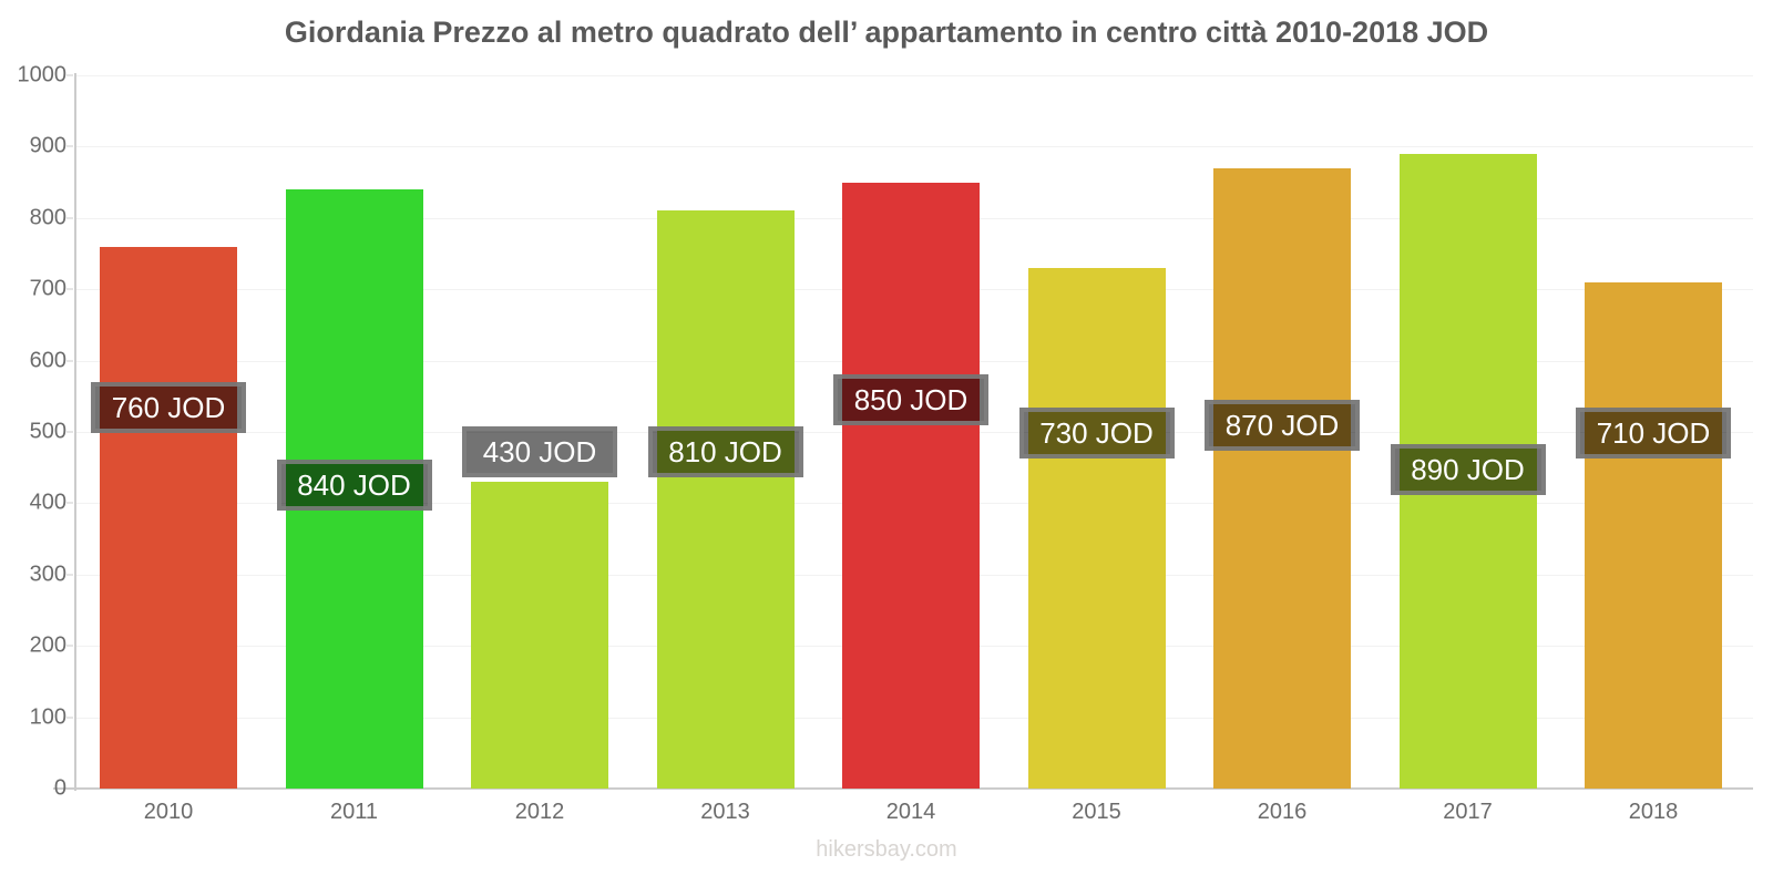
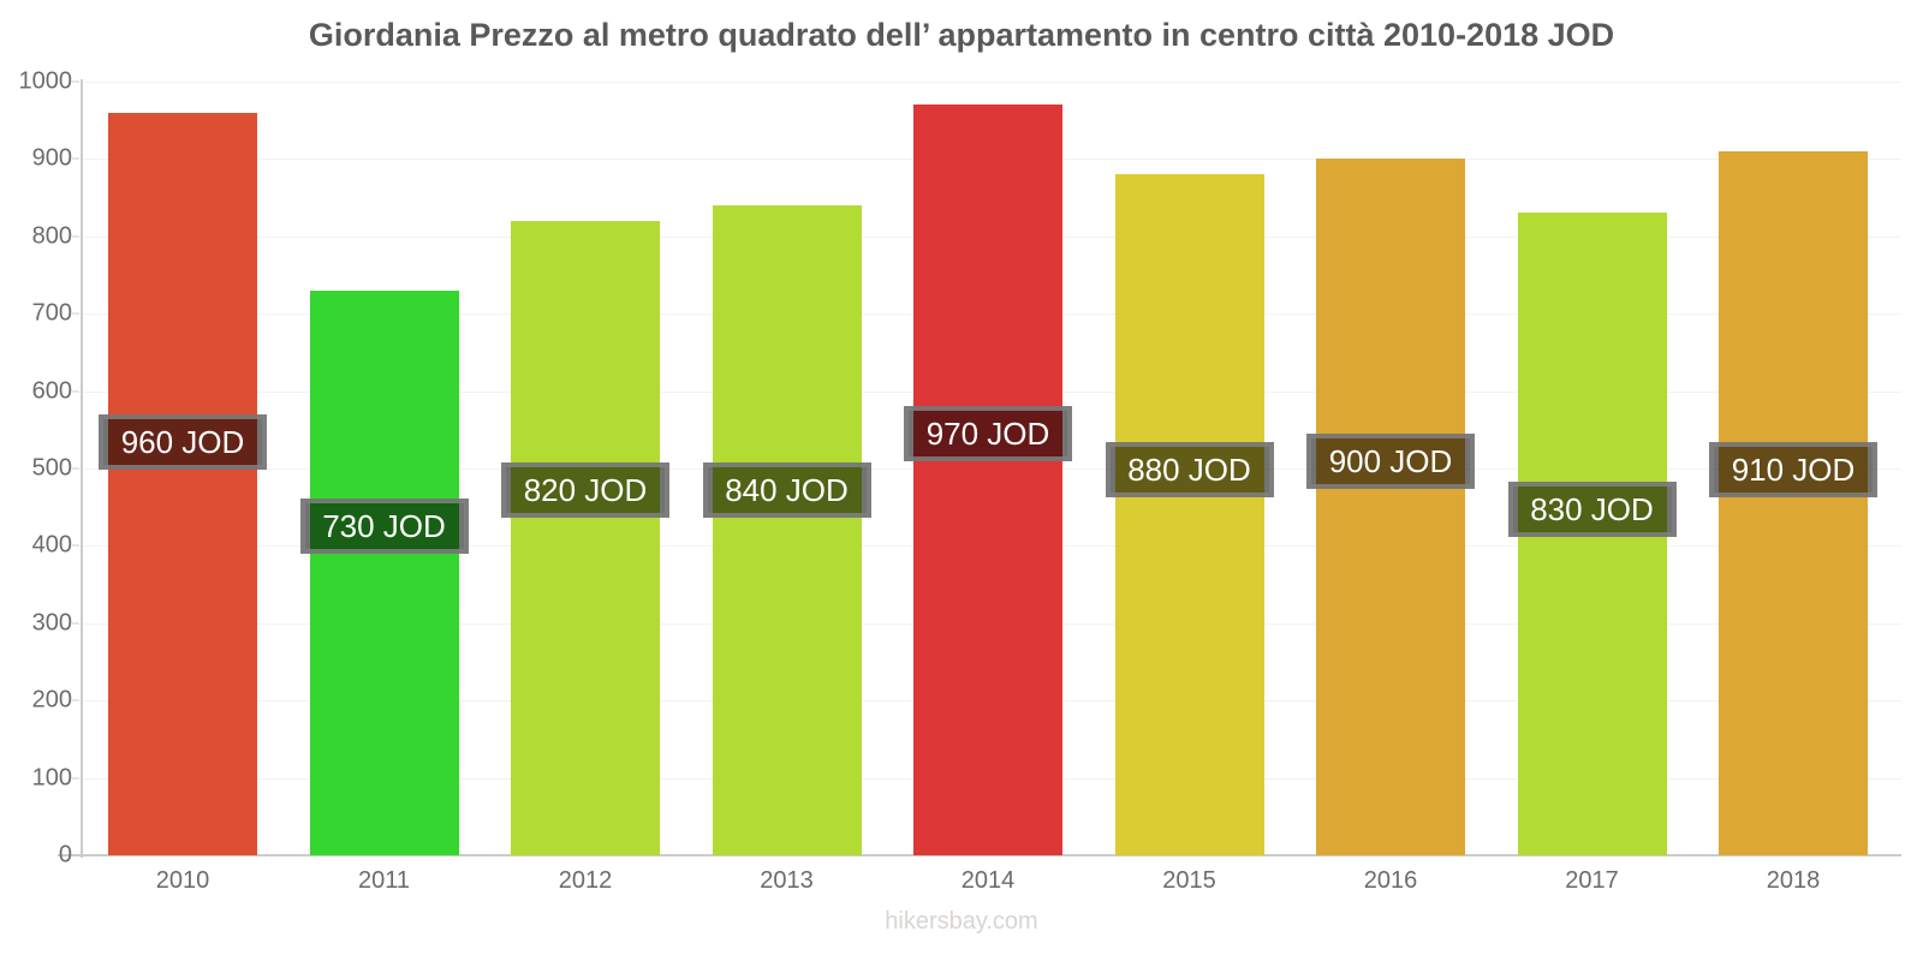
2010: 760 -> 960
2011: 840 -> 730
2012: 430 -> 820
2013: 810 -> 840
2014: 850 -> 970
2015: 730 -> 880
2016: 870 -> 900
2017: 890 -> 830
2018: 710 -> 910
